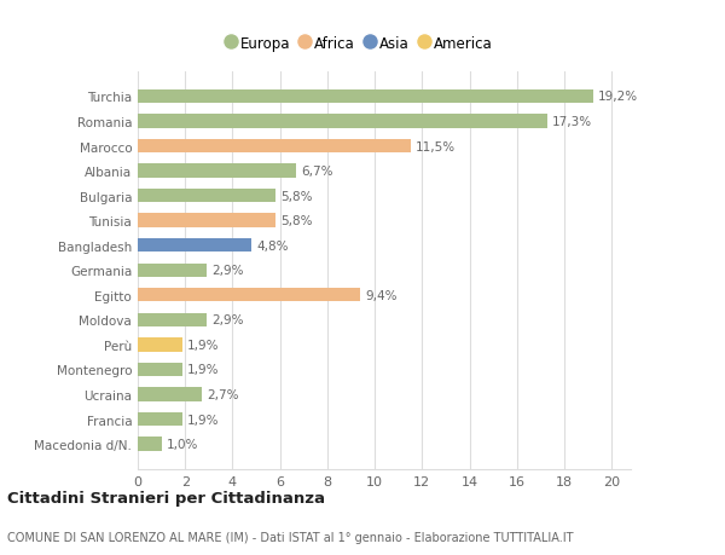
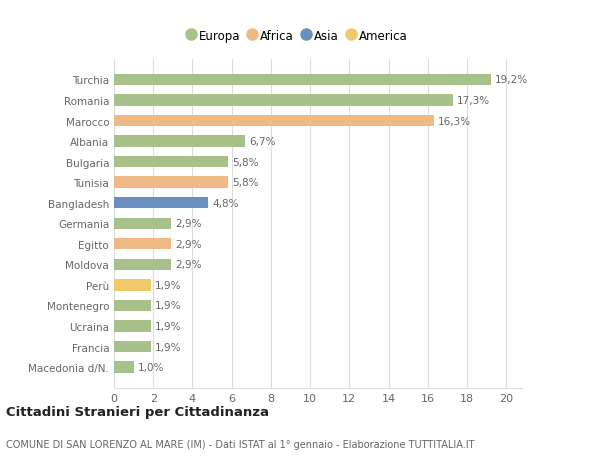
Marocco: 11,5% -> 16,3%
Egitto: 9,4% -> 2,9%
Ucraina: 2,7% -> 1,9%
